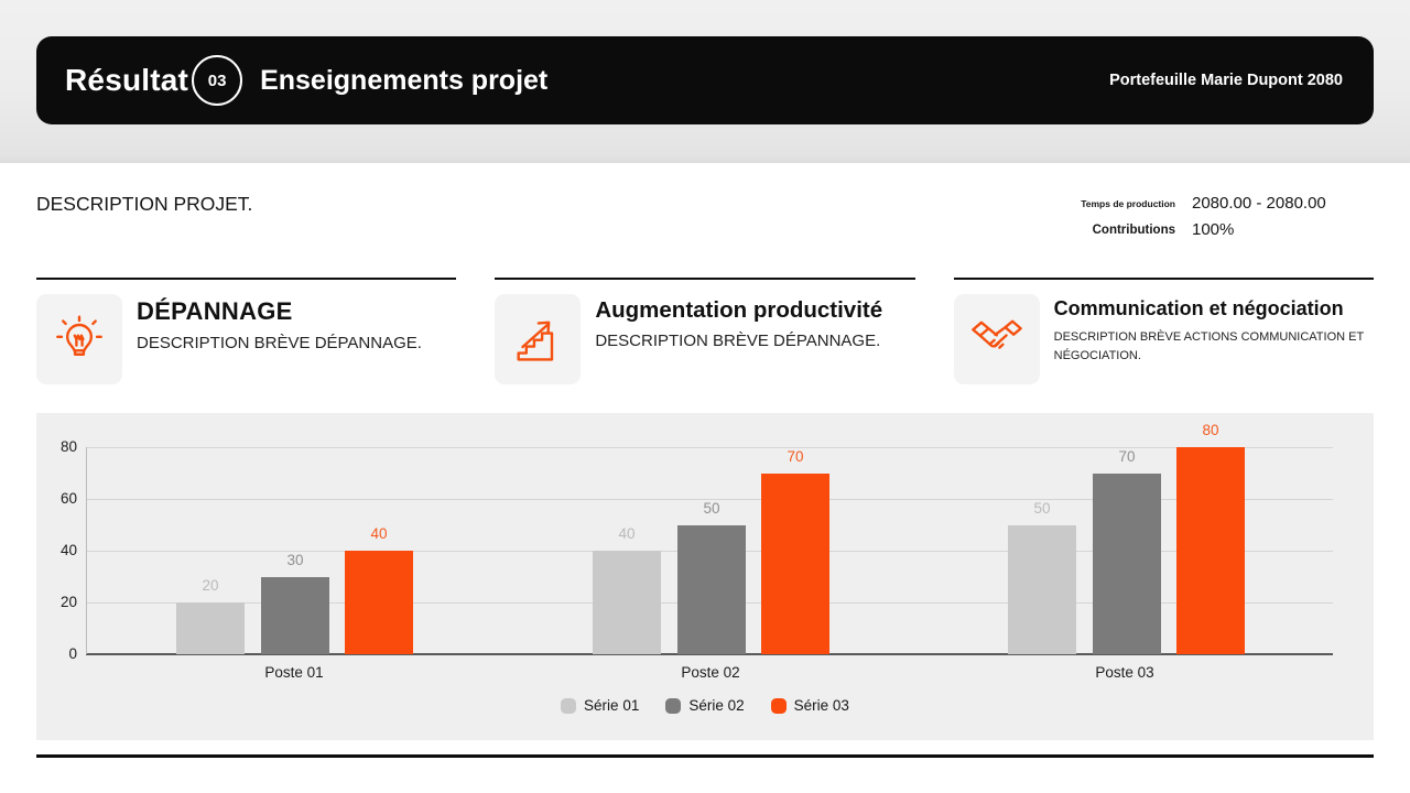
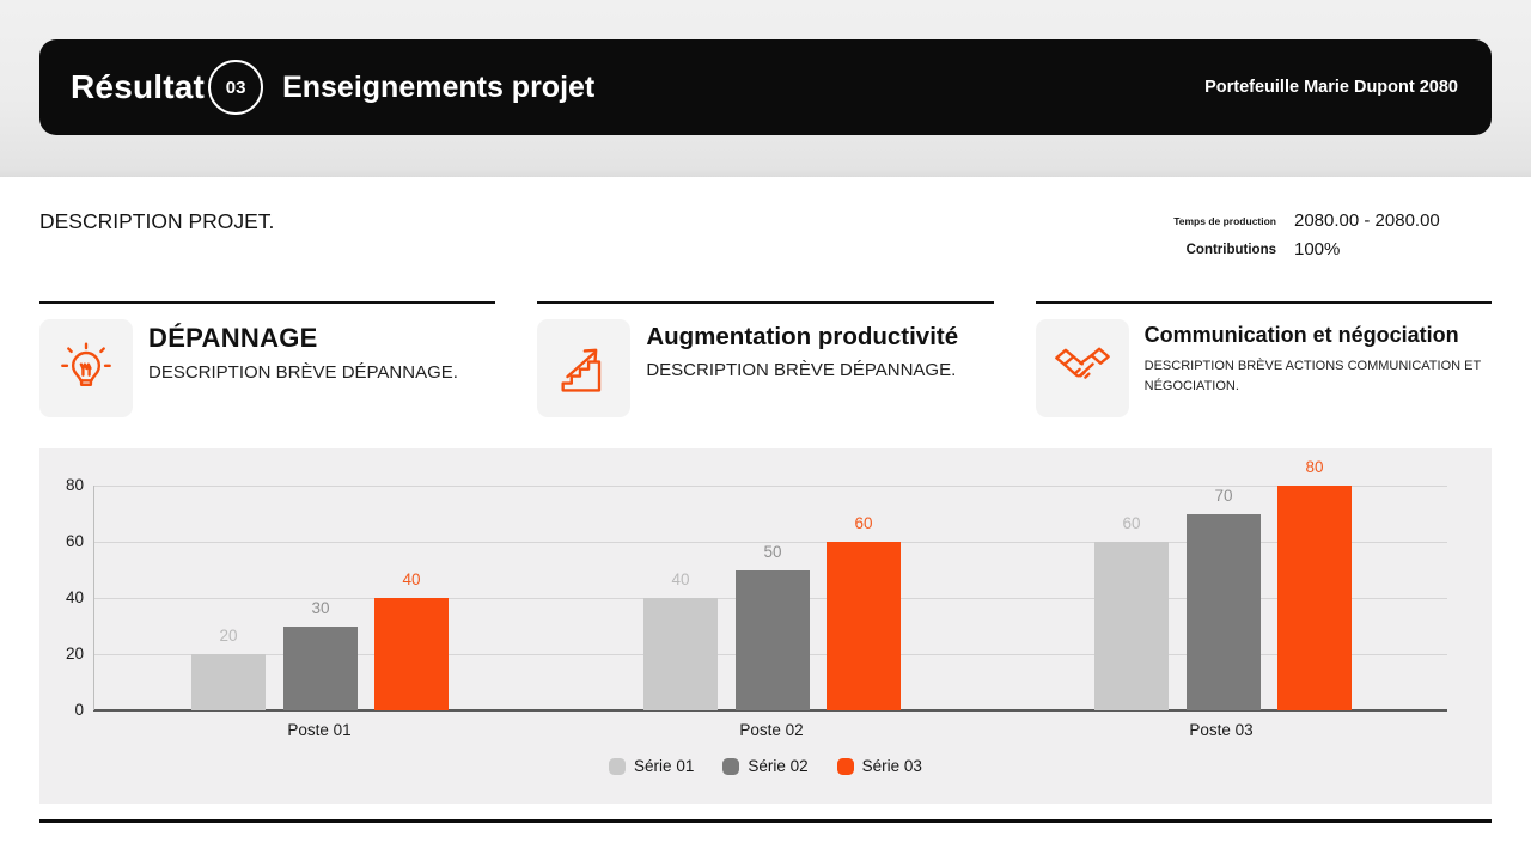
Série 03/Poste 02: 70 -> 60
Série 01/Poste 03: 50 -> 60
